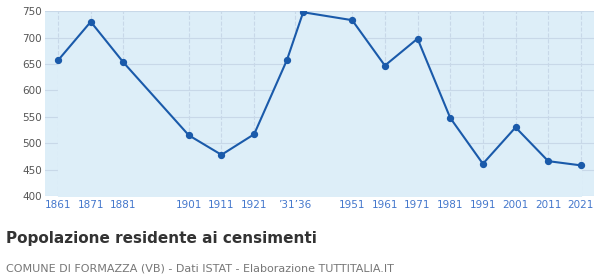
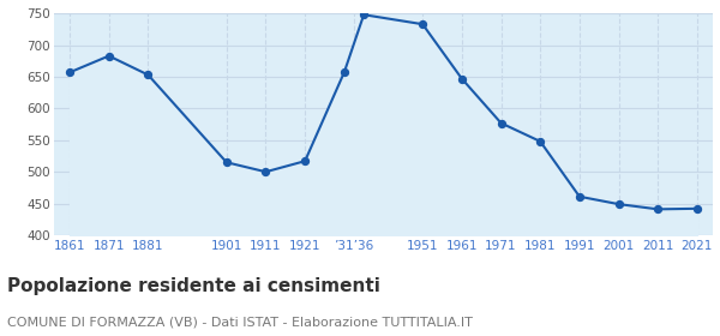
1871: 730 -> 683
1911: 478 -> 500
1971: 698 -> 577
2001: 530 -> 449
2011: 466 -> 441
2021: 458 -> 442
